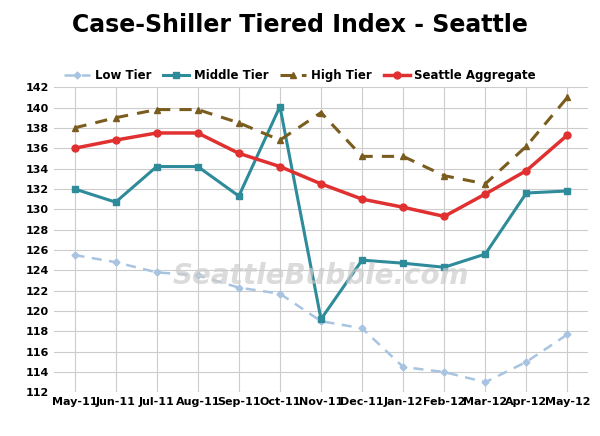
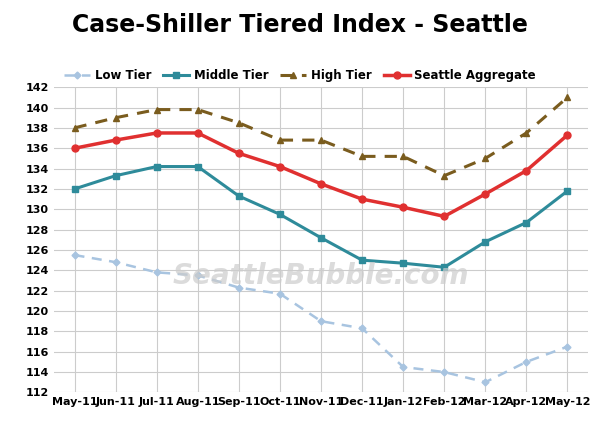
Middle Tier/Jun-11: 130.7 -> 133.3
Middle Tier/Oct-11: 140.1 -> 129.5
Middle Tier/Nov-11: 119.2 -> 127.2
High Tier/Nov-11: 139.5 -> 136.8
Middle Tier/Mar-12: 125.6 -> 126.8
High Tier/Mar-12: 132.5 -> 135.0
Middle Tier/Apr-12: 131.6 -> 128.7
High Tier/Apr-12: 136.2 -> 137.5
Low Tier/May-12: 117.7 -> 116.5
